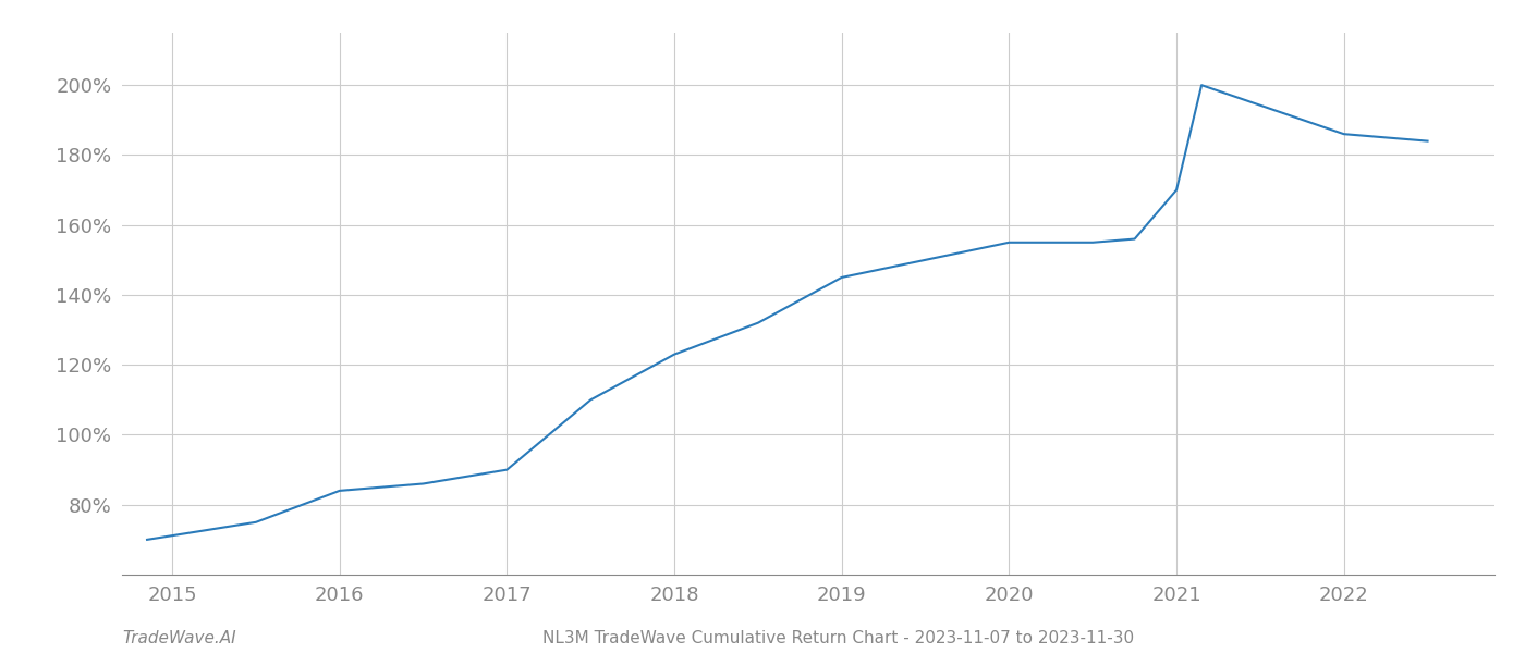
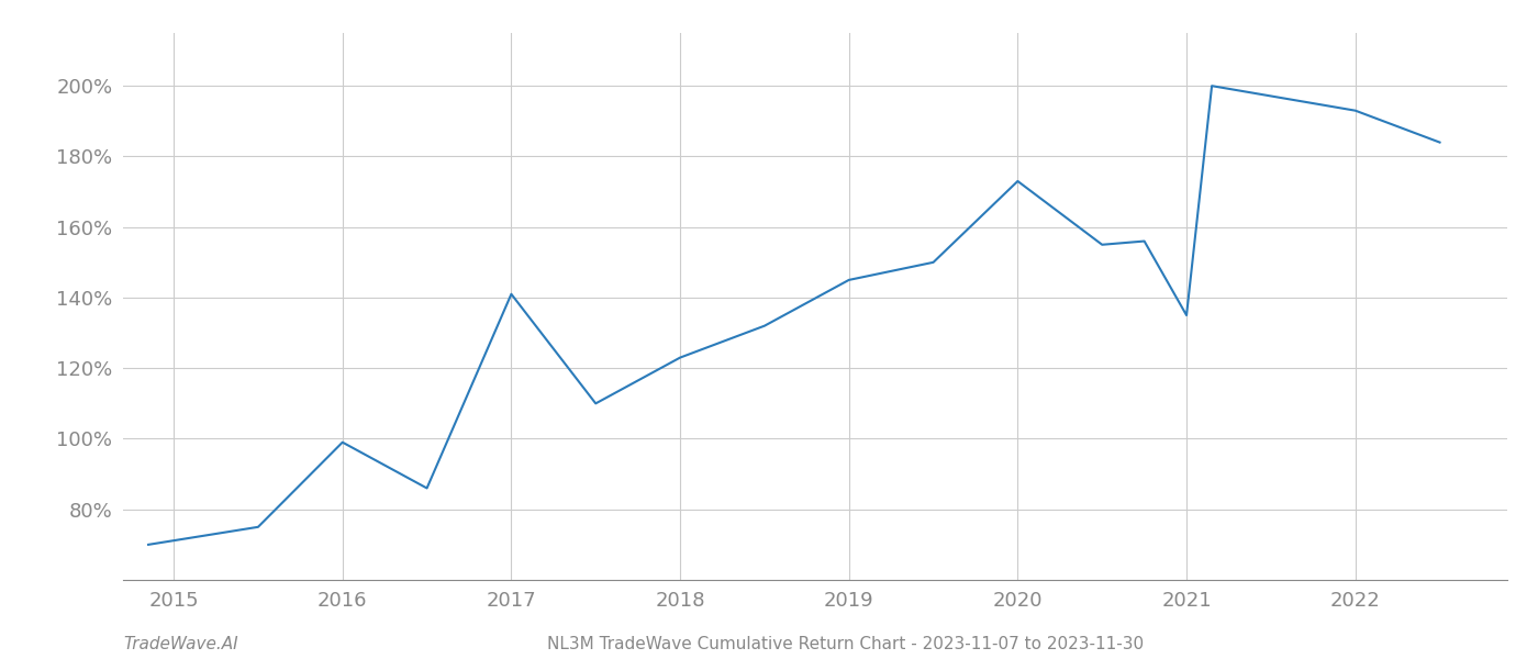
2016: 84% -> 99%
2017: 90% -> 141%
2020: 155% -> 173%
2021: 170% -> 135%
2022: 186% -> 193%
